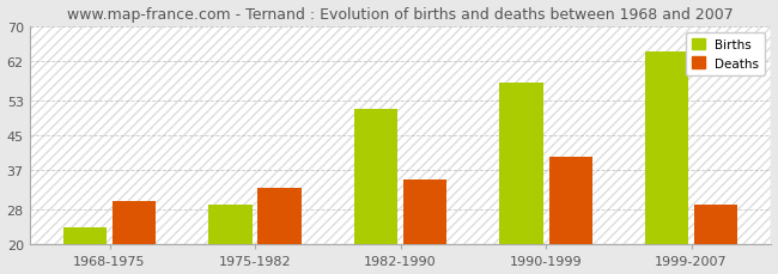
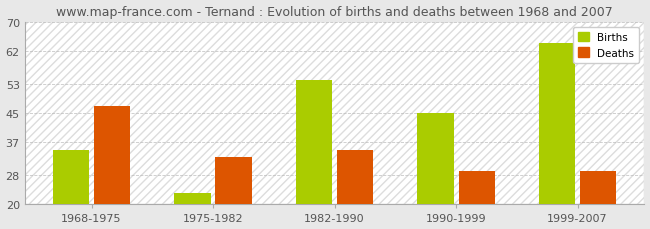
Births/1968-1975: 24 -> 35
Deaths/1968-1975: 30 -> 47
Births/1975-1982: 29 -> 23
Births/1982-1990: 51 -> 54
Births/1990-1999: 57 -> 45
Deaths/1990-1999: 40 -> 29
